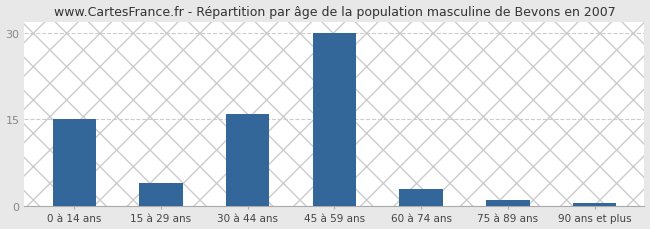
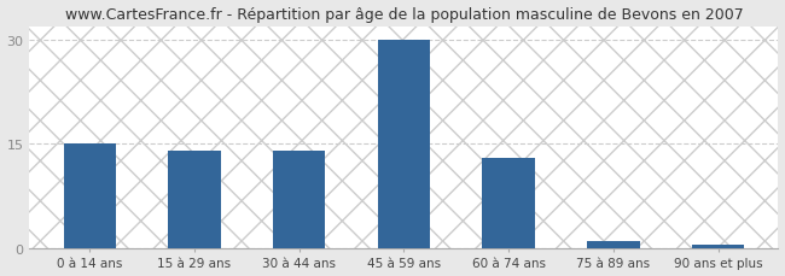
15 à 29 ans: 4.0 -> 14.0
30 à 44 ans: 16.0 -> 14.0
60 à 74 ans: 3.0 -> 13.0
